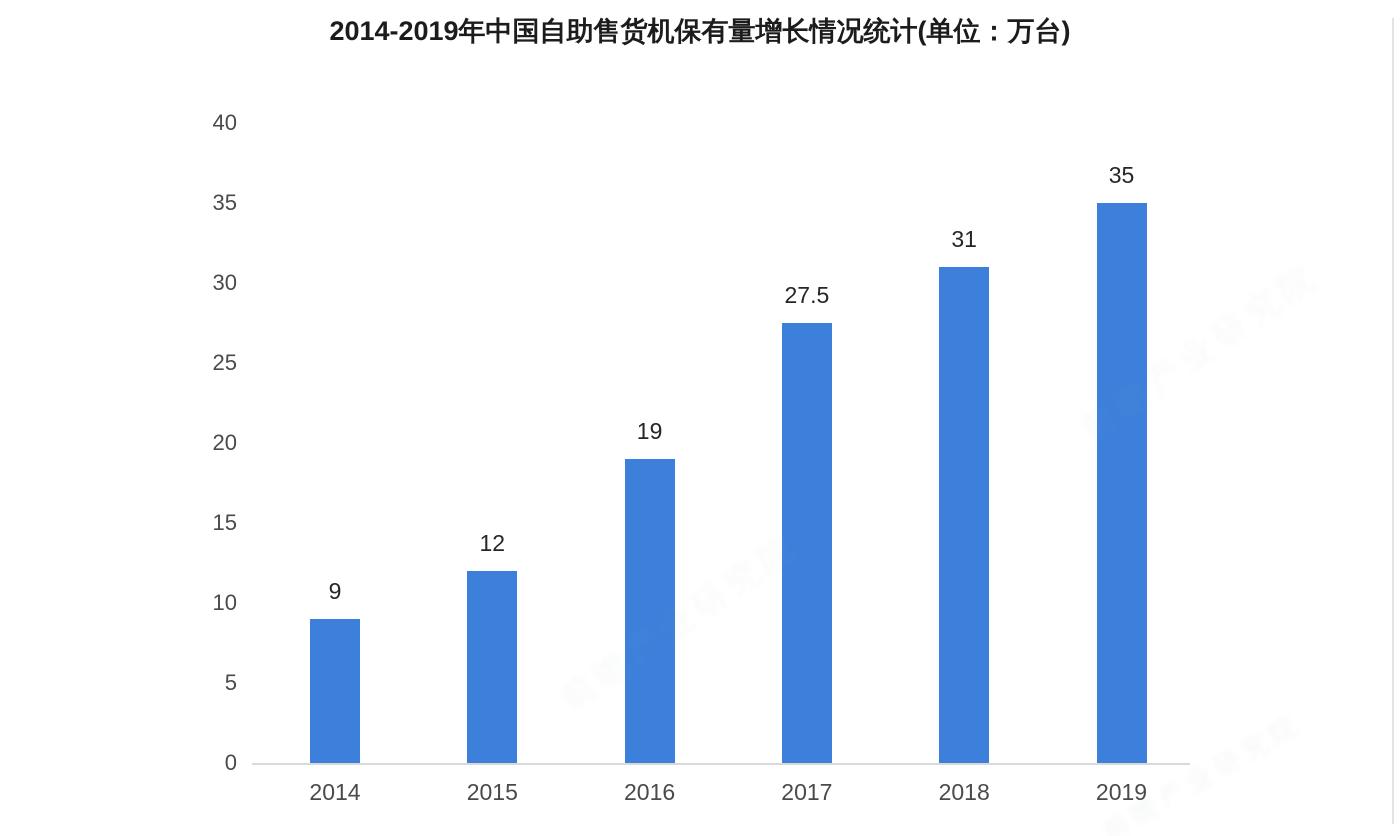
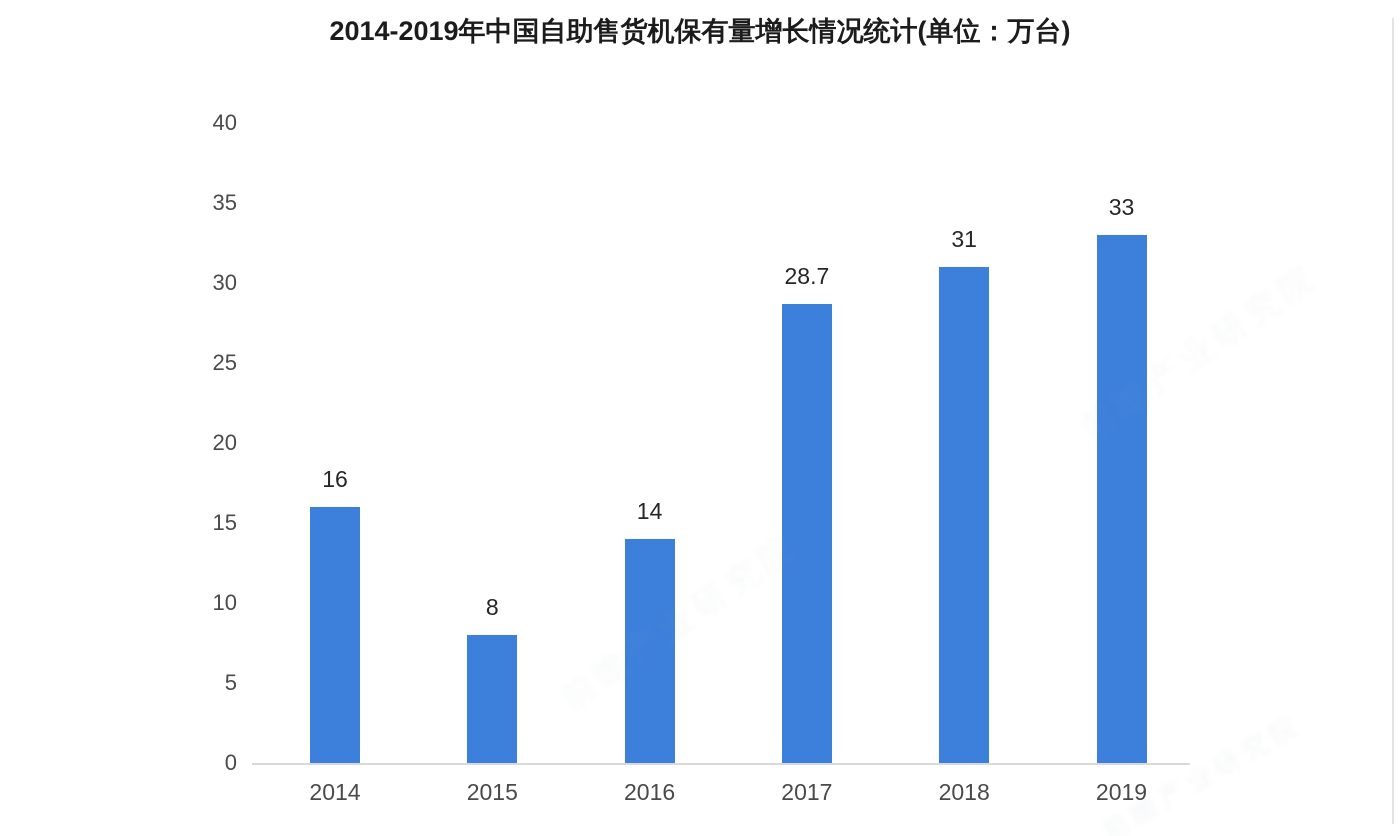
2014: 9 -> 16
2015: 12 -> 8
2016: 19 -> 14
2017: 27.5 -> 28.7
2019: 35 -> 33
